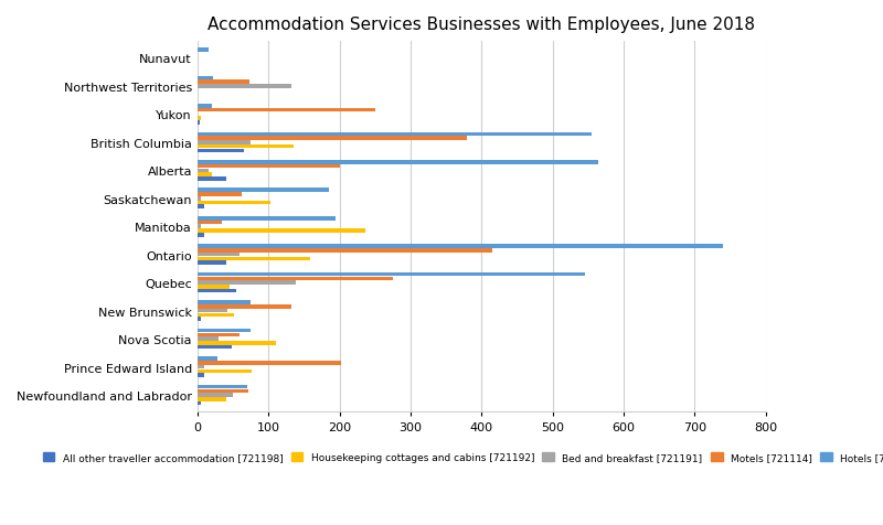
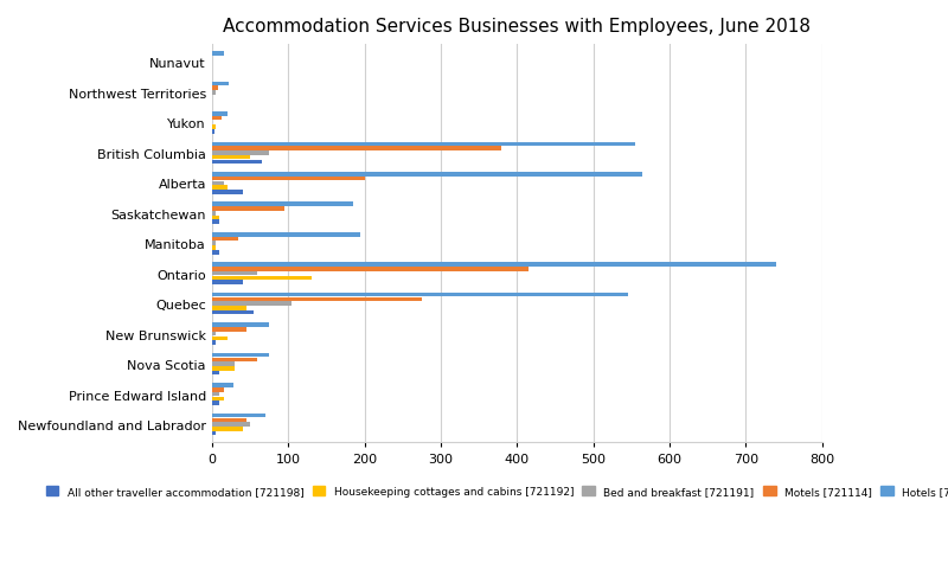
Motels [721114]/Northwest Territories: 74 -> 8
Bed and breakfast [721191]/Northwest Territories: 132 -> 5
Motels [721114]/Yukon: 250 -> 12
Housekeeping cottages and cabins [721192]/British Columbia: 136 -> 50
Motels [721114]/Saskatchewan: 62 -> 95
Housekeeping cottages and cabins [721192]/Saskatchewan: 102 -> 10
Housekeeping cottages and cabins [721192]/Manitoba: 236 -> 5
Housekeeping cottages and cabins [721192]/Ontario: 158 -> 130
Bed and breakfast [721191]/Quebec: 138 -> 105
Motels [721114]/New Brunswick: 132 -> 45
Bed and breakfast [721191]/New Brunswick: 42 -> 5
Housekeeping cottages and cabins [721192]/New Brunswick: 52 -> 20
Housekeeping cottages and cabins [721192]/Nova Scotia: 110 -> 30
All other traveller accommodation [721198]/Nova Scotia: 48 -> 10
Motels [721114]/Prince Edward Island: 202 -> 15
Housekeeping cottages and cabins [721192]/Prince Edward Island: 76 -> 15
Motels [721114]/Newfoundland and Labrador: 72 -> 45
